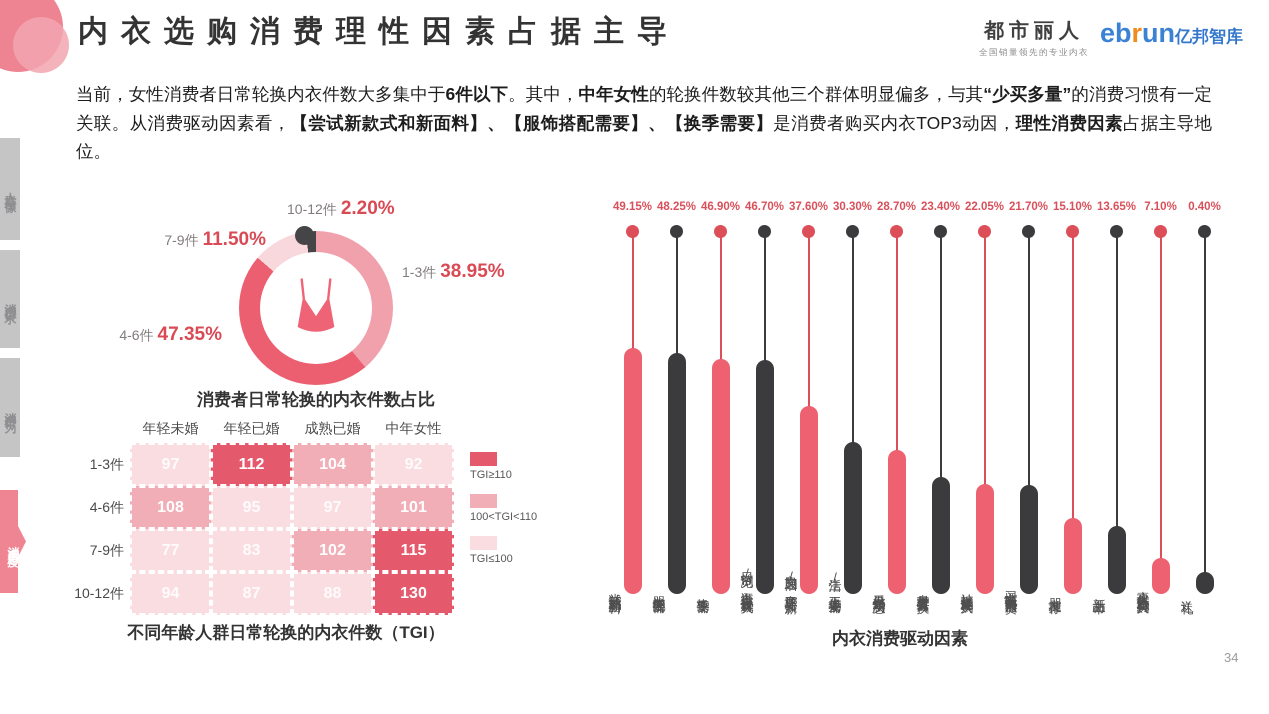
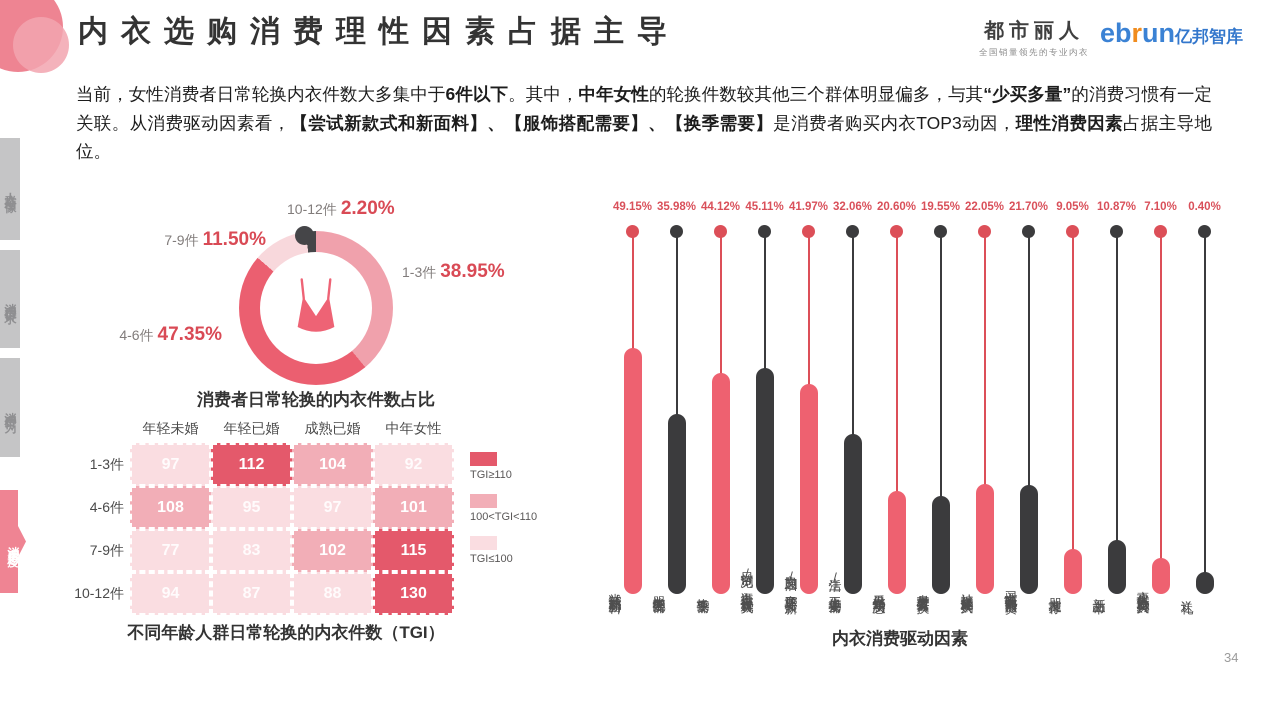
内衣消费驱动因素/服饰搭配需要: 48.25% -> 35.98%
内衣消费驱动因素/换季需要: 46.90% -> 44.12%
内衣消费驱动因素/日常浏览/逛街看见喜欢设计就买: 46.70% -> 45.11%
内衣消费驱动因素/文胸显旧/穿坏了需要换新: 37.60% -> 41.97%
内衣消费驱动因素/生活/工作场景需要: 30.30% -> 32.06%
内衣消费驱动因素/看见促销活动想买: 28.70% -> 20.60%
内衣消费驱动因素/身材变更需要更换: 23.40% -> 19.55%
内衣消费驱动因素/朋友推荐: 15.10% -> 9.05%
内衣消费驱动因素/新品上市: 13.65% -> 10.87%
